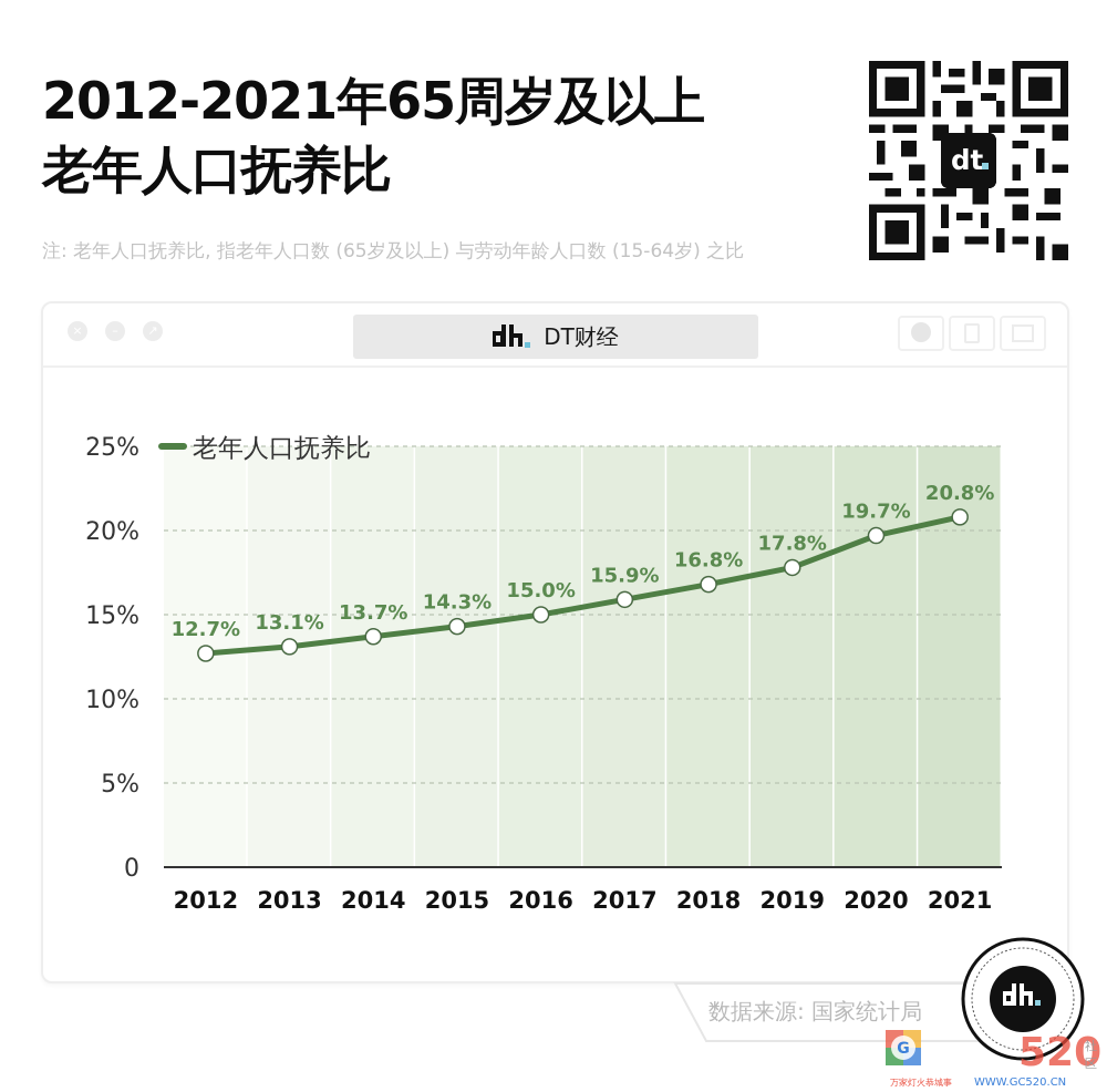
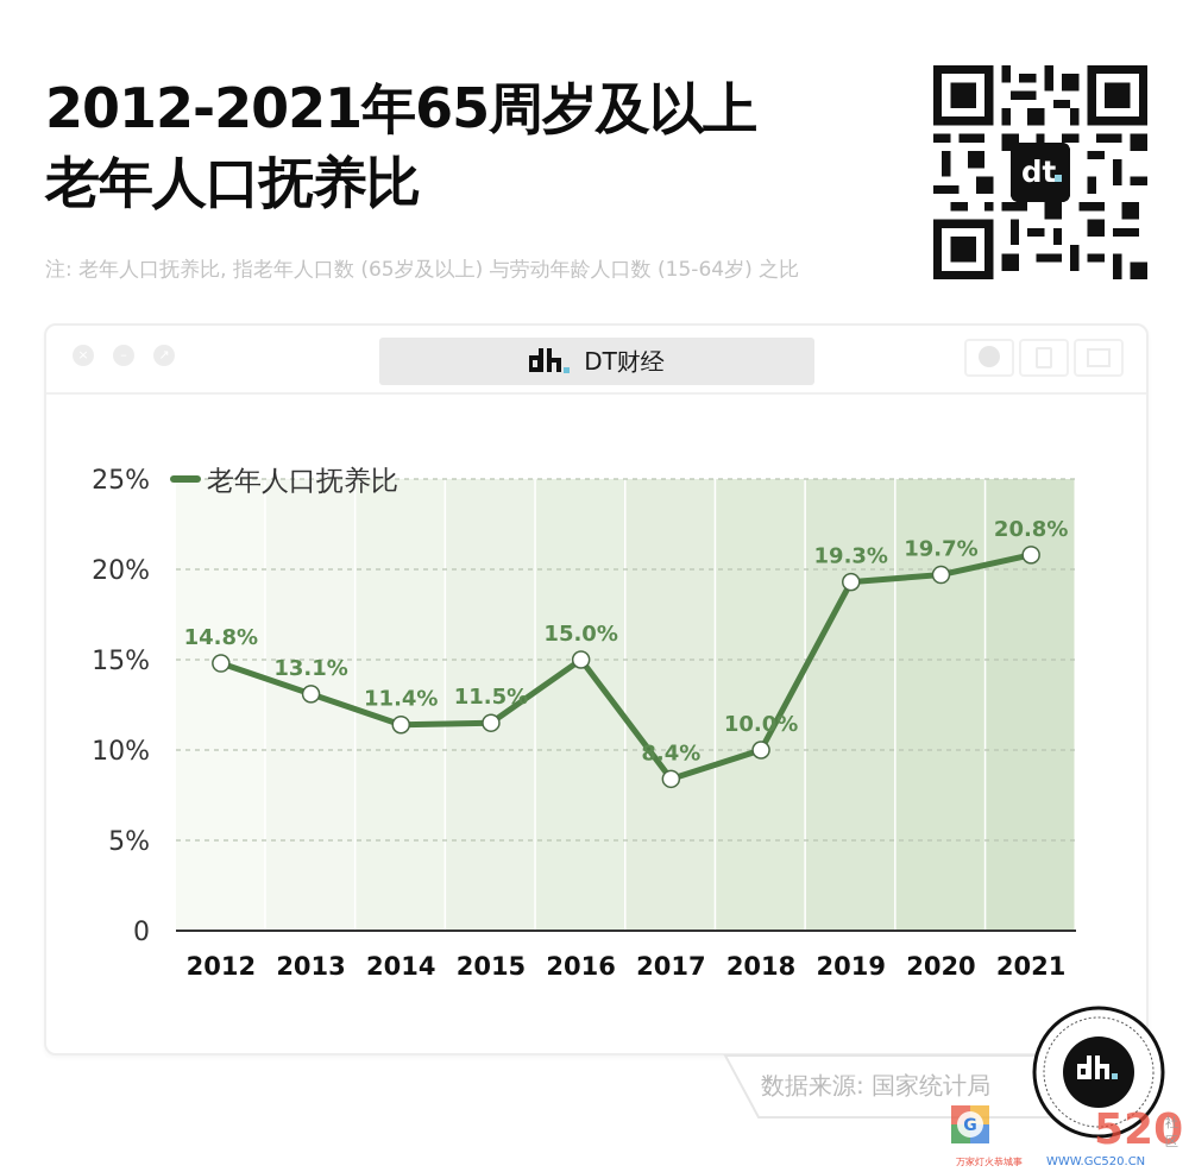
2012: 12.7% -> 14.8%
2014: 13.7% -> 11.4%
2015: 14.3% -> 11.5%
2017: 15.9% -> 8.4%
2018: 16.8% -> 10.0%
2019: 17.8% -> 19.3%
